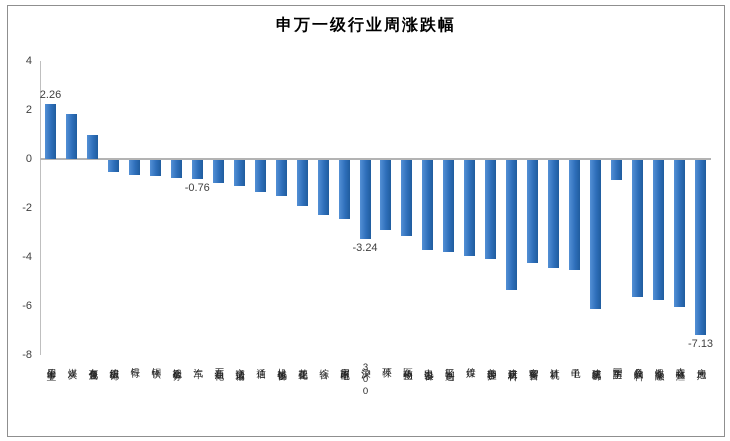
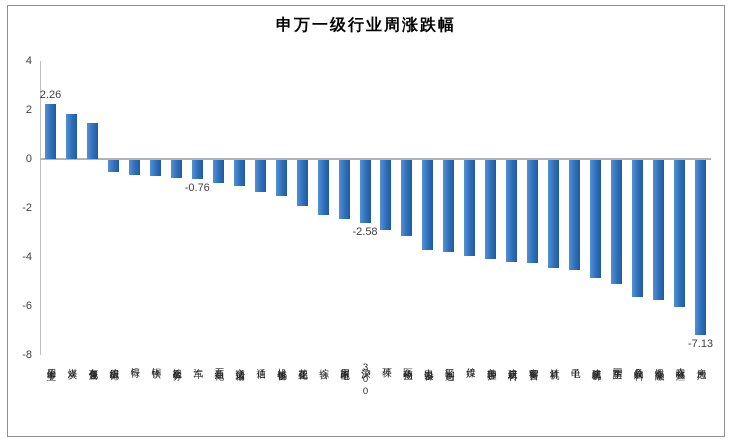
有色金属: 1.0 -> 1.4
沪深300: -3.24 -> -2.58
建筑材料: -5.3 -> -4.2
建筑装饰: -6.1 -> -4.8
国防军工: -0.8 -> -5.1
